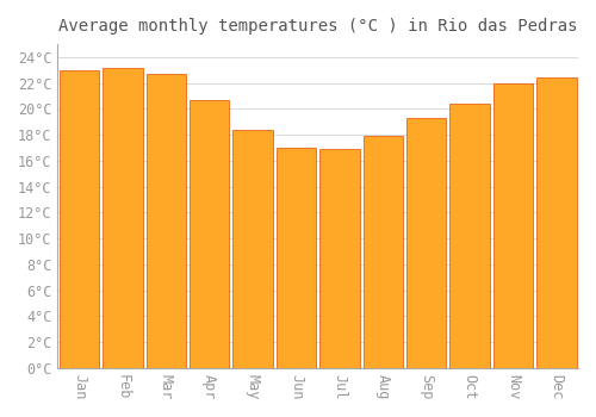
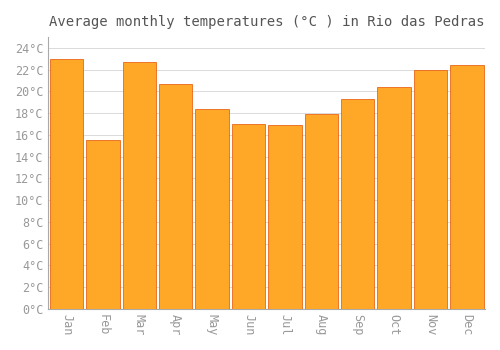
Feb: 23.2°C -> 15.5°C
